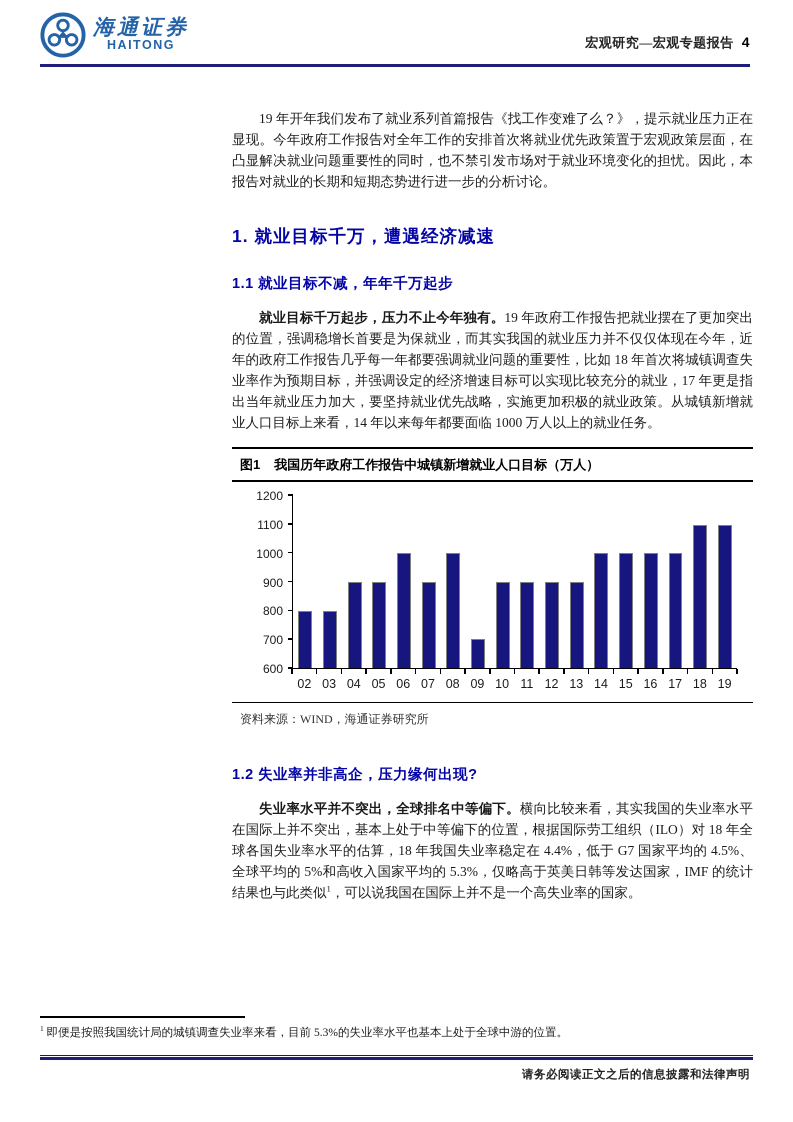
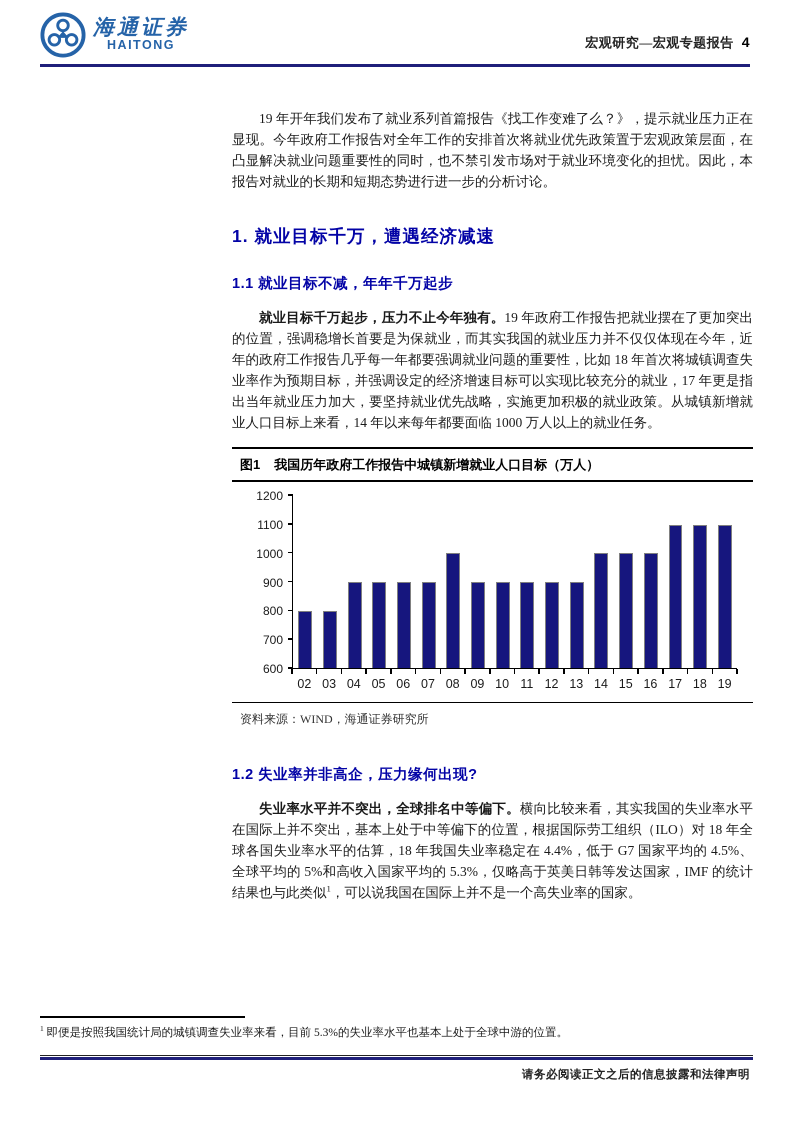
06: 1000 -> 900
09: 700 -> 900
17: 1000 -> 1100
